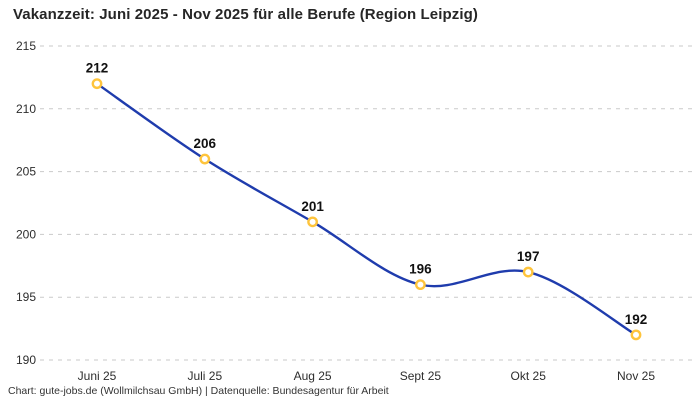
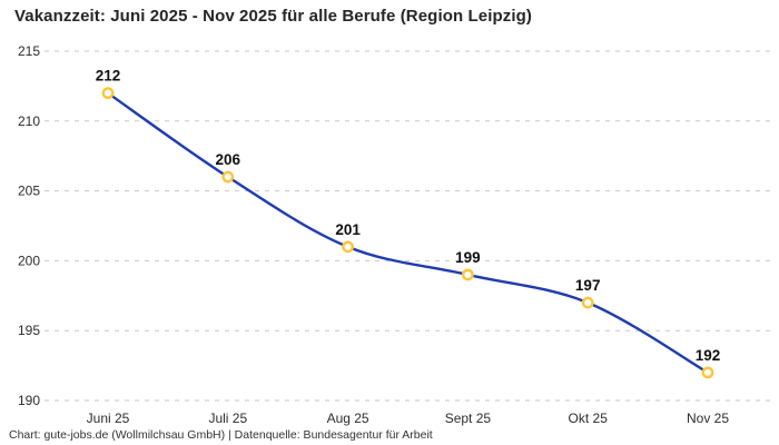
Sept 25: 196 -> 199
